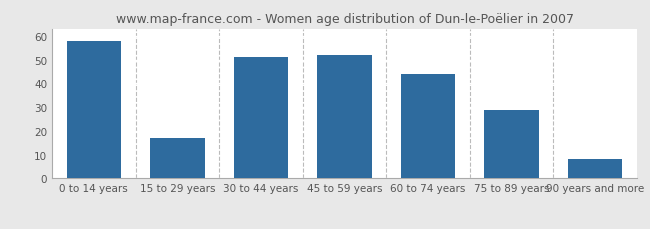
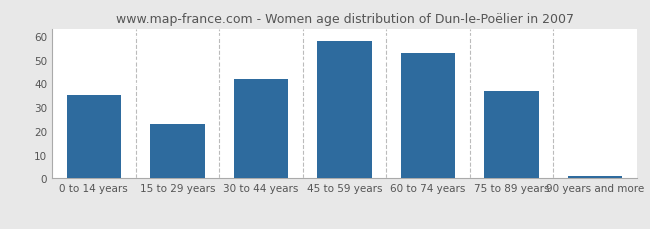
0 to 14 years: 58 -> 35
15 to 29 years: 17 -> 23
30 to 44 years: 51 -> 42
45 to 59 years: 52 -> 58
60 to 74 years: 44 -> 53
75 to 89 years: 29 -> 37
90 years and more: 8 -> 1
